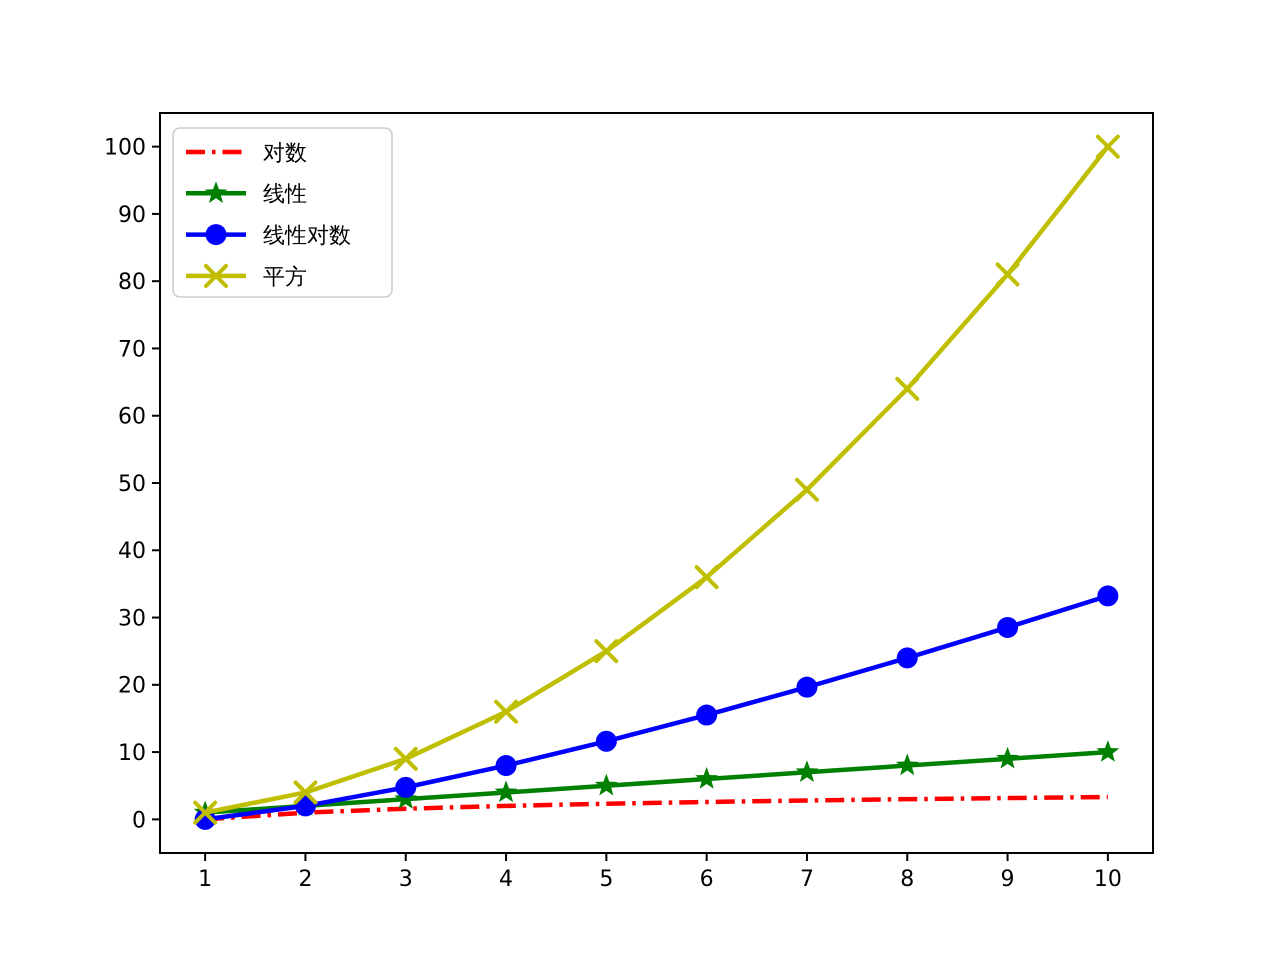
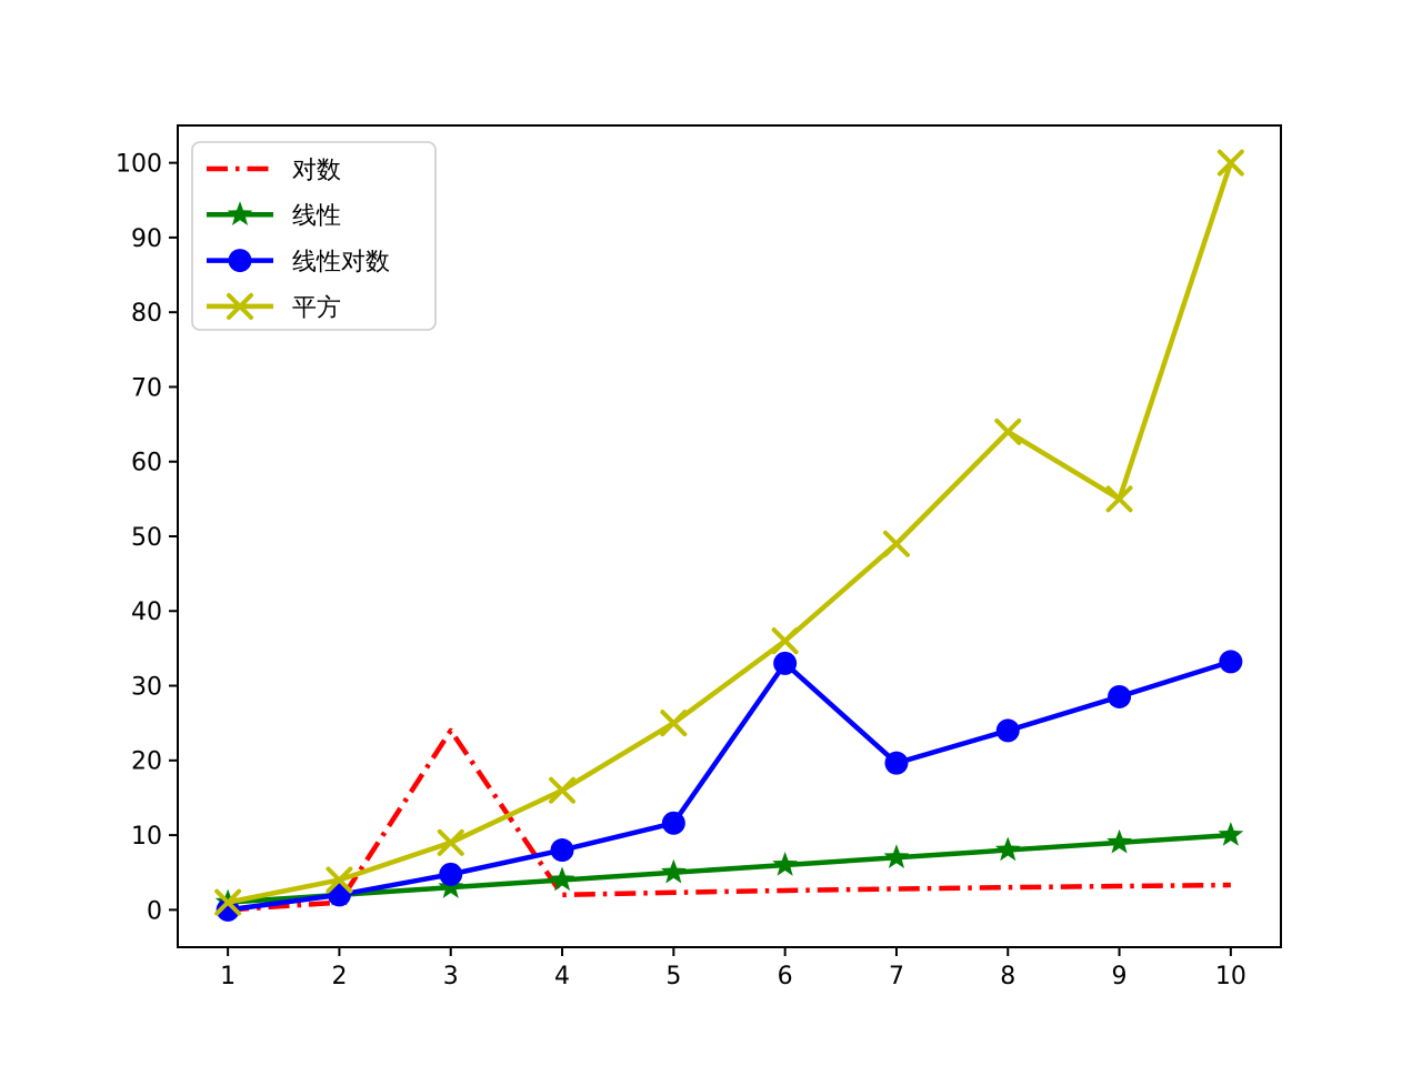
对数/3: 2 -> 24
线性对数/6: 16 -> 33
平方/9: 81 -> 55
